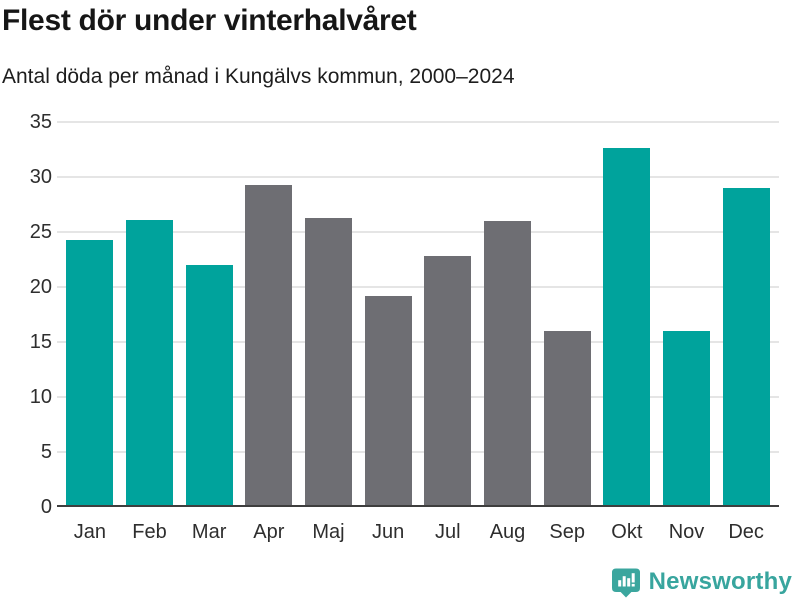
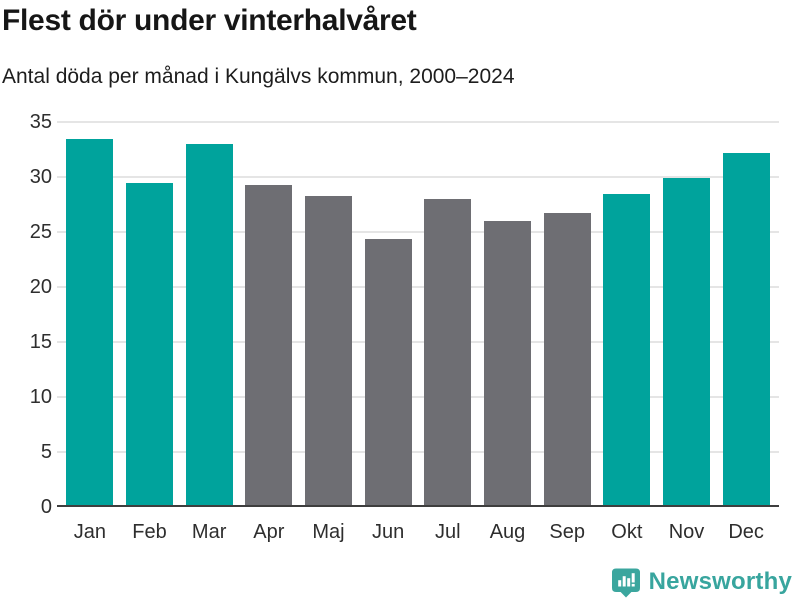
Jan: 24.3 -> 33.5
Feb: 26.1 -> 29.5
Mar: 22.0 -> 33.0
Maj: 26.3 -> 28.3
Jun: 19.2 -> 24.4
Jul: 22.8 -> 28.0
Sep: 16.0 -> 26.7
Okt: 32.6 -> 28.5
Nov: 16.0 -> 29.9
Dec: 29.0 -> 32.2
